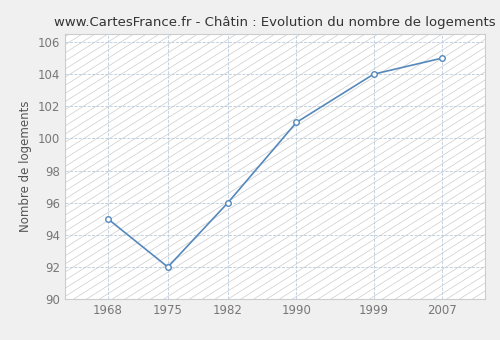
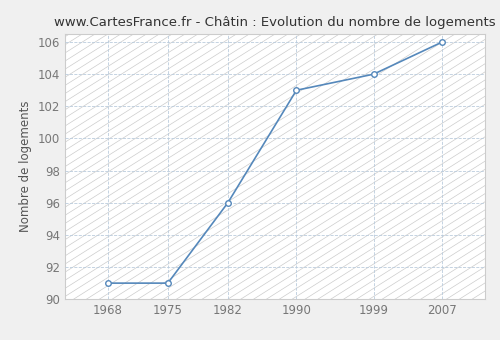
1968: 95 -> 91
1975: 92 -> 91
1990: 101 -> 103
2007: 105 -> 106
